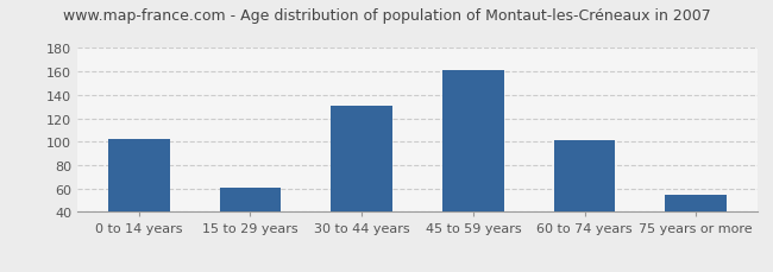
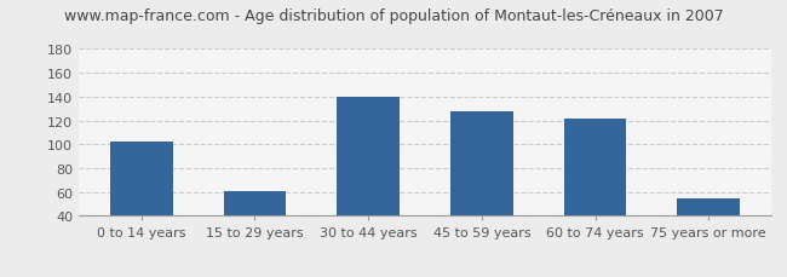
30 to 44 years: 131 -> 140
45 to 59 years: 161 -> 128
60 to 74 years: 101 -> 122
